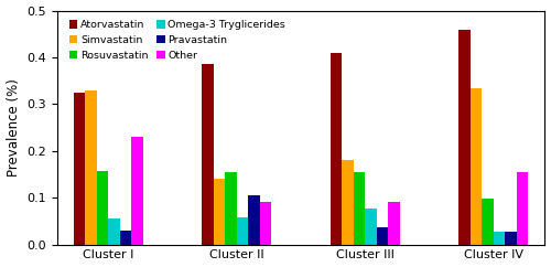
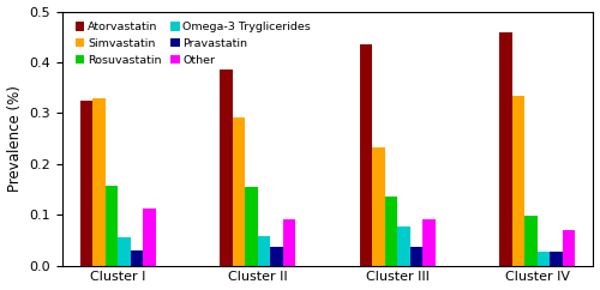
Other/Cluster I: 0.230 -> 0.113
Simvastatin/Cluster II: 0.140 -> 0.292
Pravastatin/Cluster II: 0.105 -> 0.037
Atorvastatin/Cluster III: 0.410 -> 0.435
Simvastatin/Cluster III: 0.180 -> 0.232
Rosuvastatin/Cluster III: 0.155 -> 0.135
Other/Cluster IV: 0.155 -> 0.070
